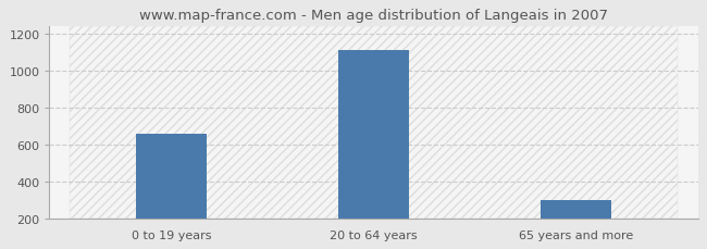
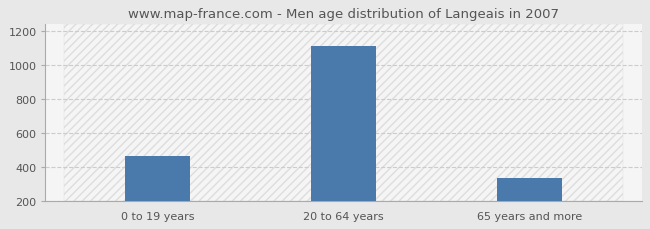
0 to 19 years: 660 -> 460
65 years and more: 300 -> 340
